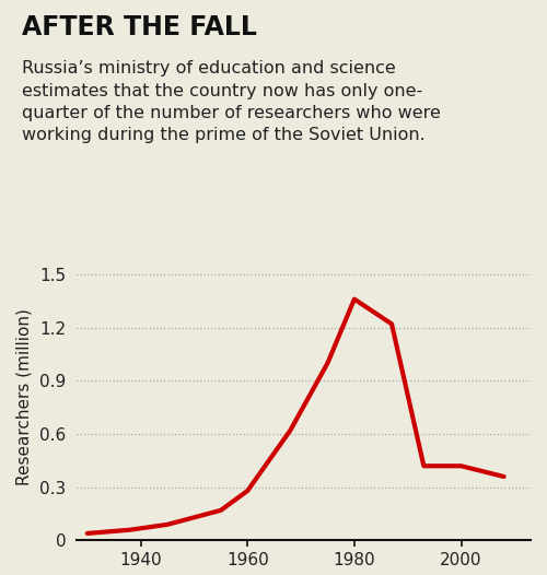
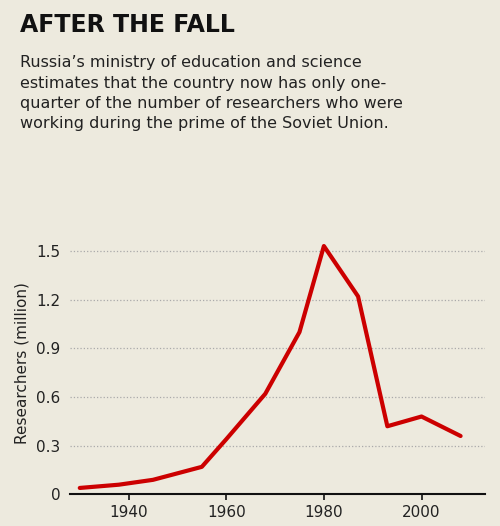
1960: 0.28 -> 0.34
1980: 1.36 -> 1.53
2000: 0.42 -> 0.48
